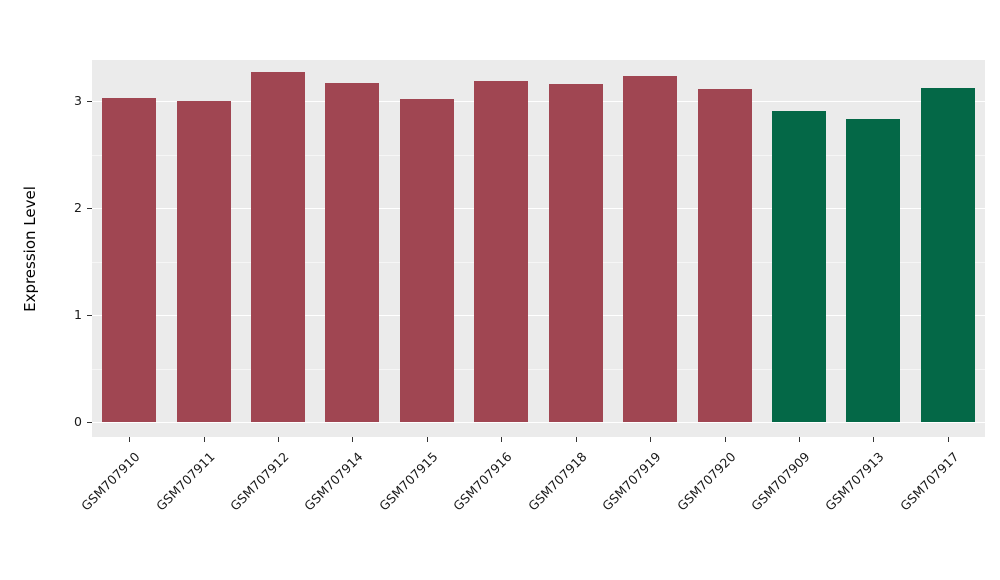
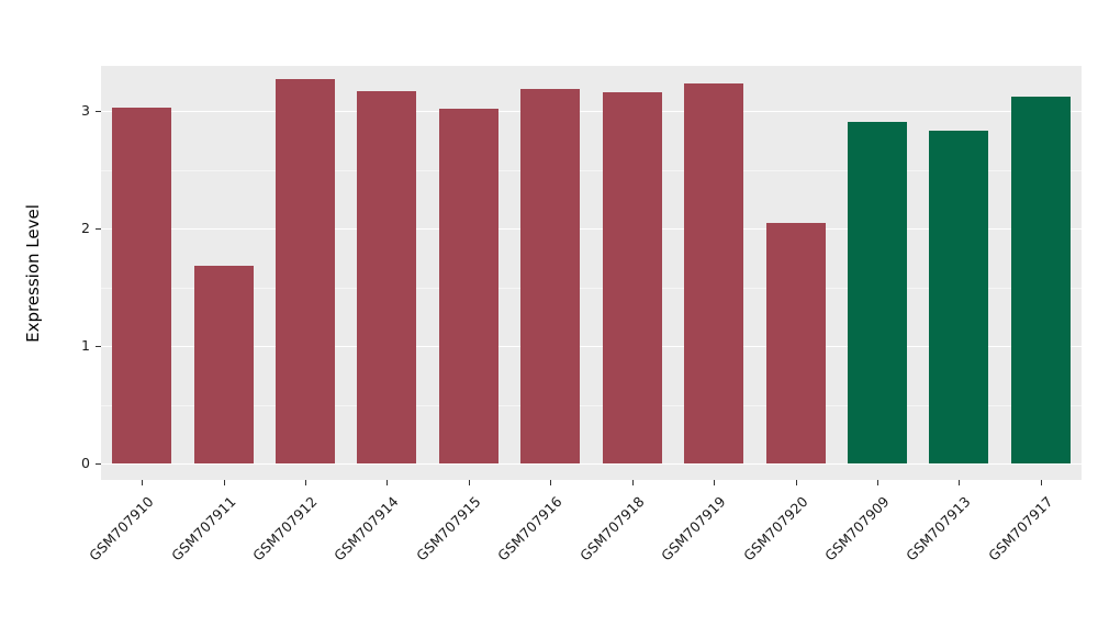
GSM707911: 3.00 -> 1.68
GSM707920: 3.11 -> 2.05
